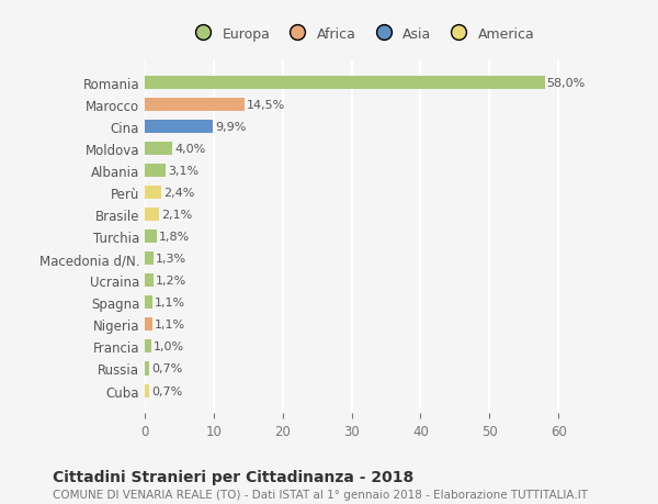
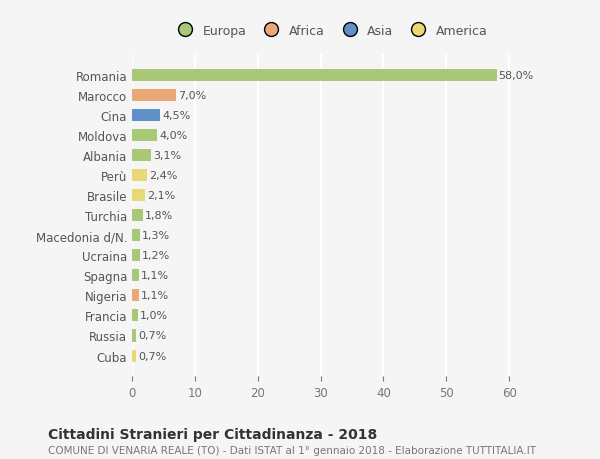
Marocco: 14,5% -> 7,0%
Cina: 9,9% -> 4,5%
